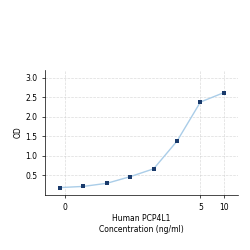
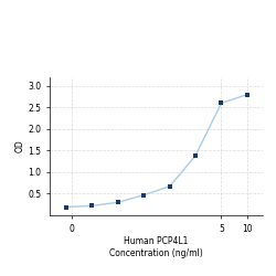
5: 2.38 -> 2.60
10: 2.62 -> 2.80
